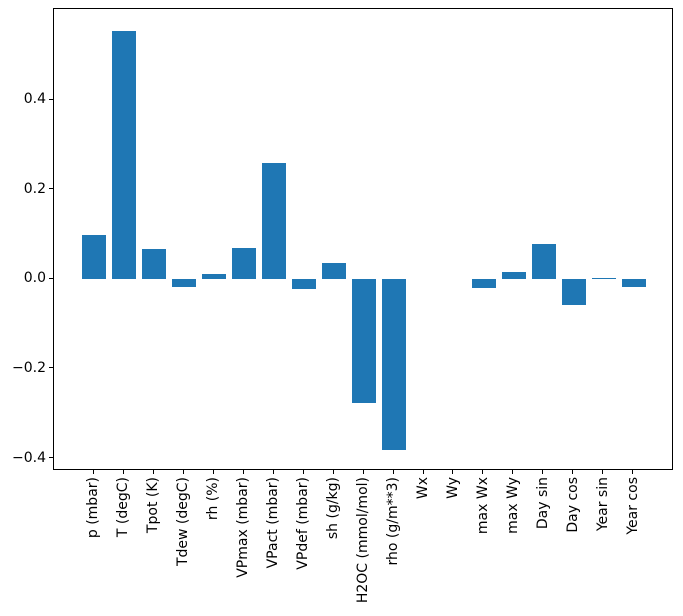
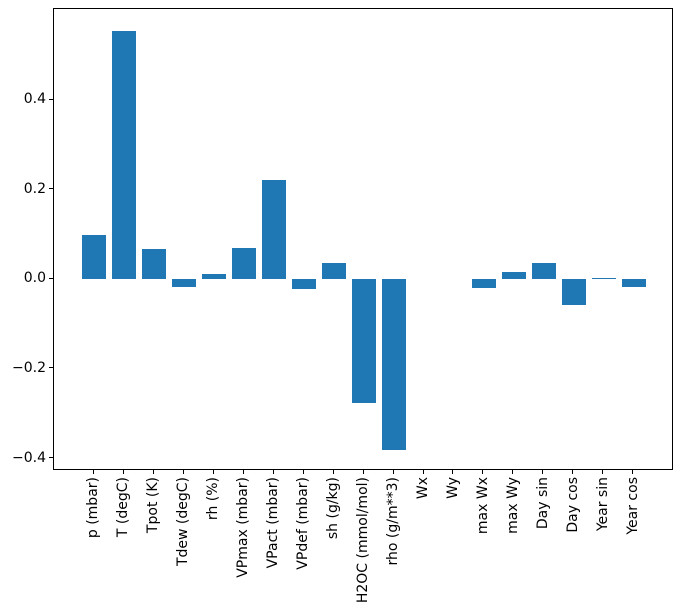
VPact (mbar): 0.26 -> 0.22
Day sin: 0.08 -> 0.04
